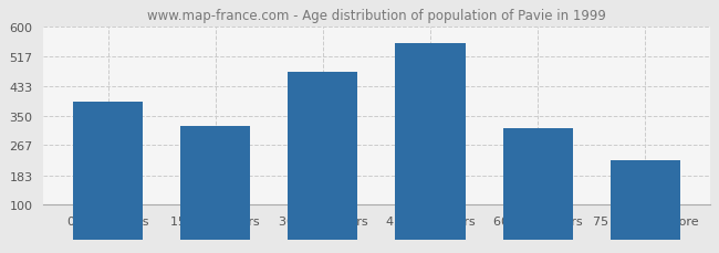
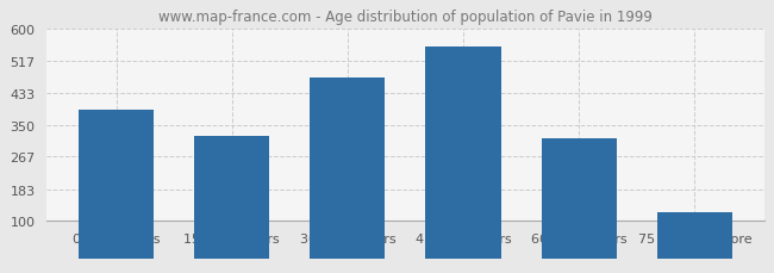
75 years or more: 225 -> 122
